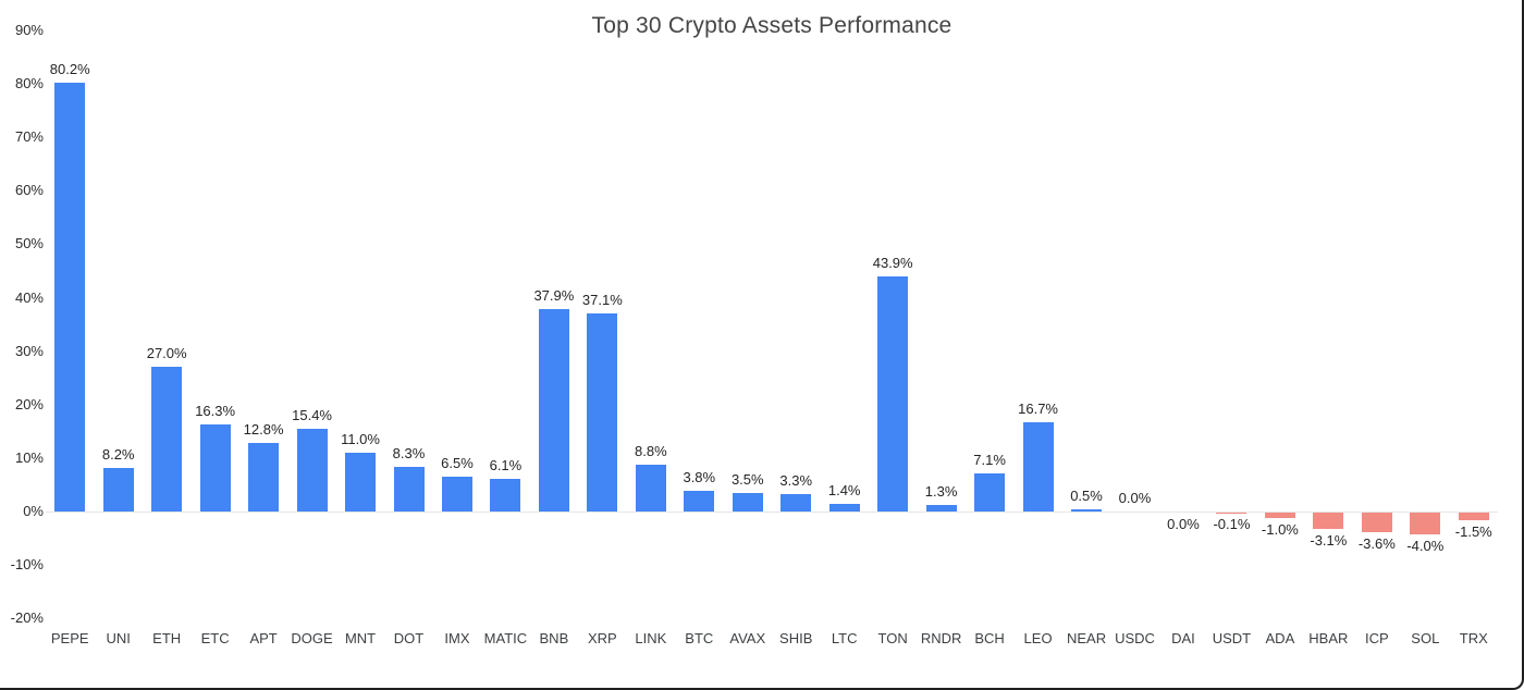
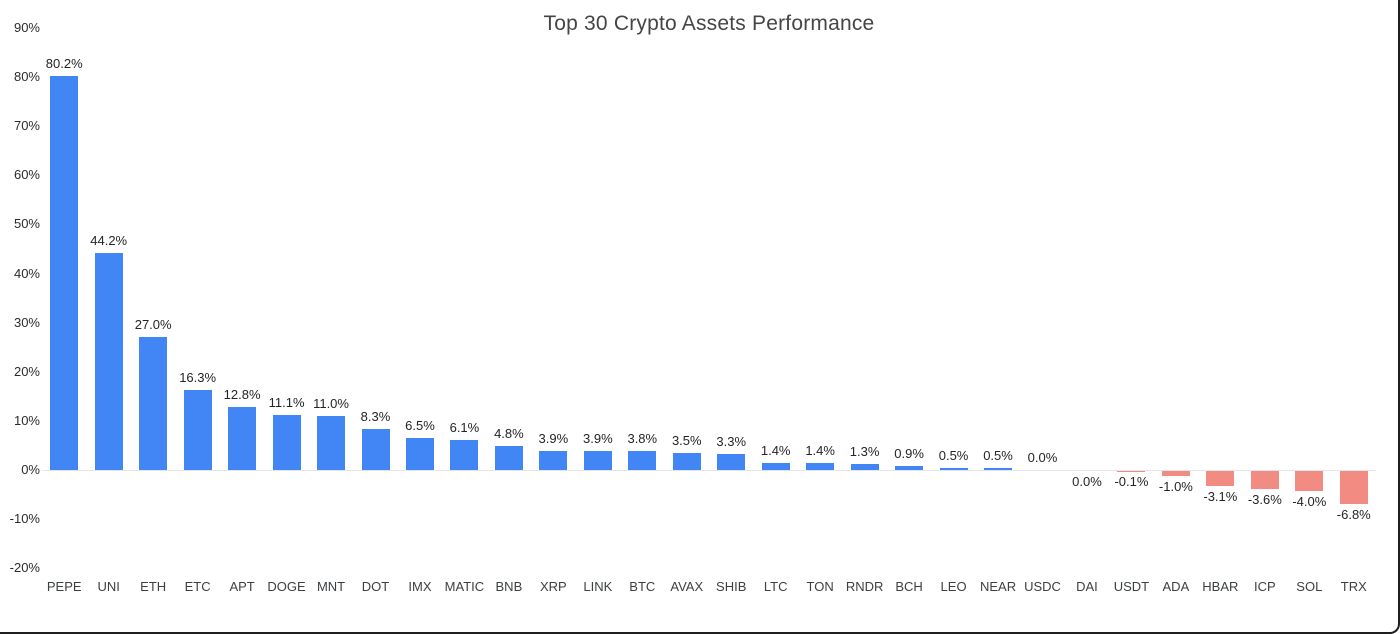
UNI: 8.2% -> 44.2%
DOGE: 15.4% -> 11.1%
BNB: 37.9% -> 4.8%
XRP: 37.1% -> 3.9%
LINK: 8.8% -> 3.9%
TON: 43.9% -> 1.4%
BCH: 7.1% -> 0.9%
LEO: 16.7% -> 0.5%
TRX: -1.5% -> -6.8%
